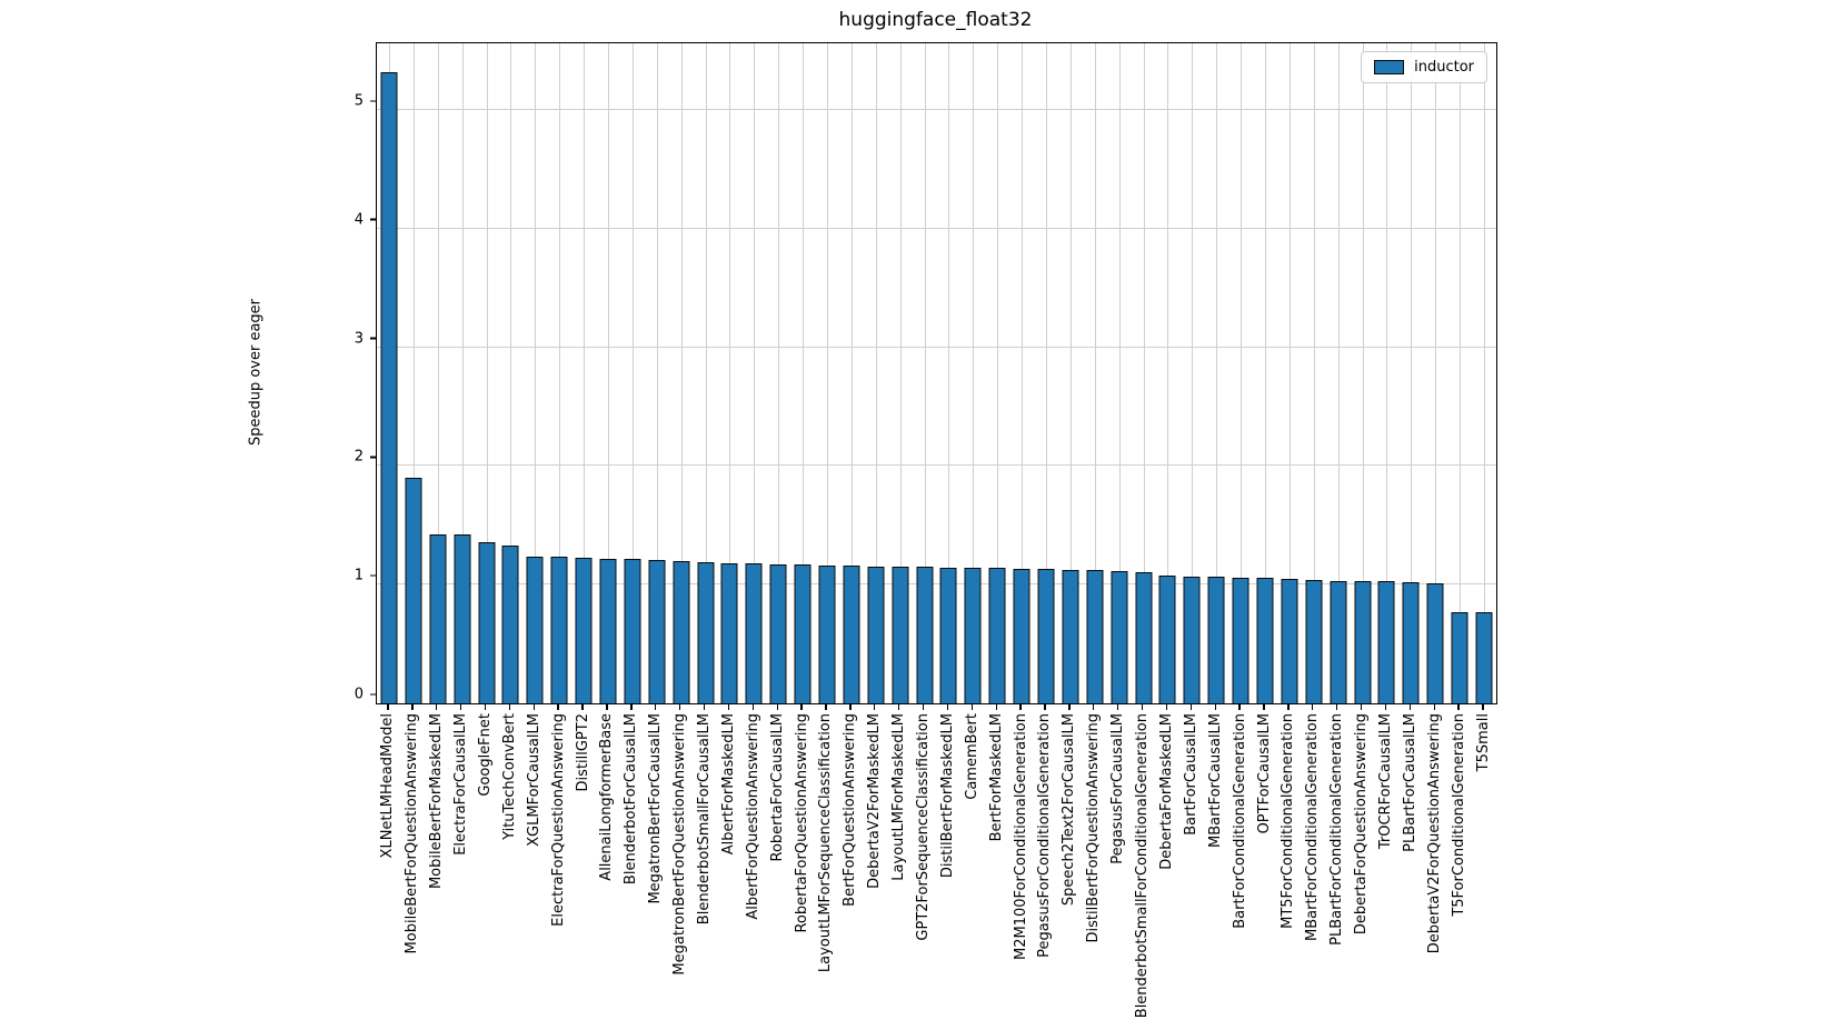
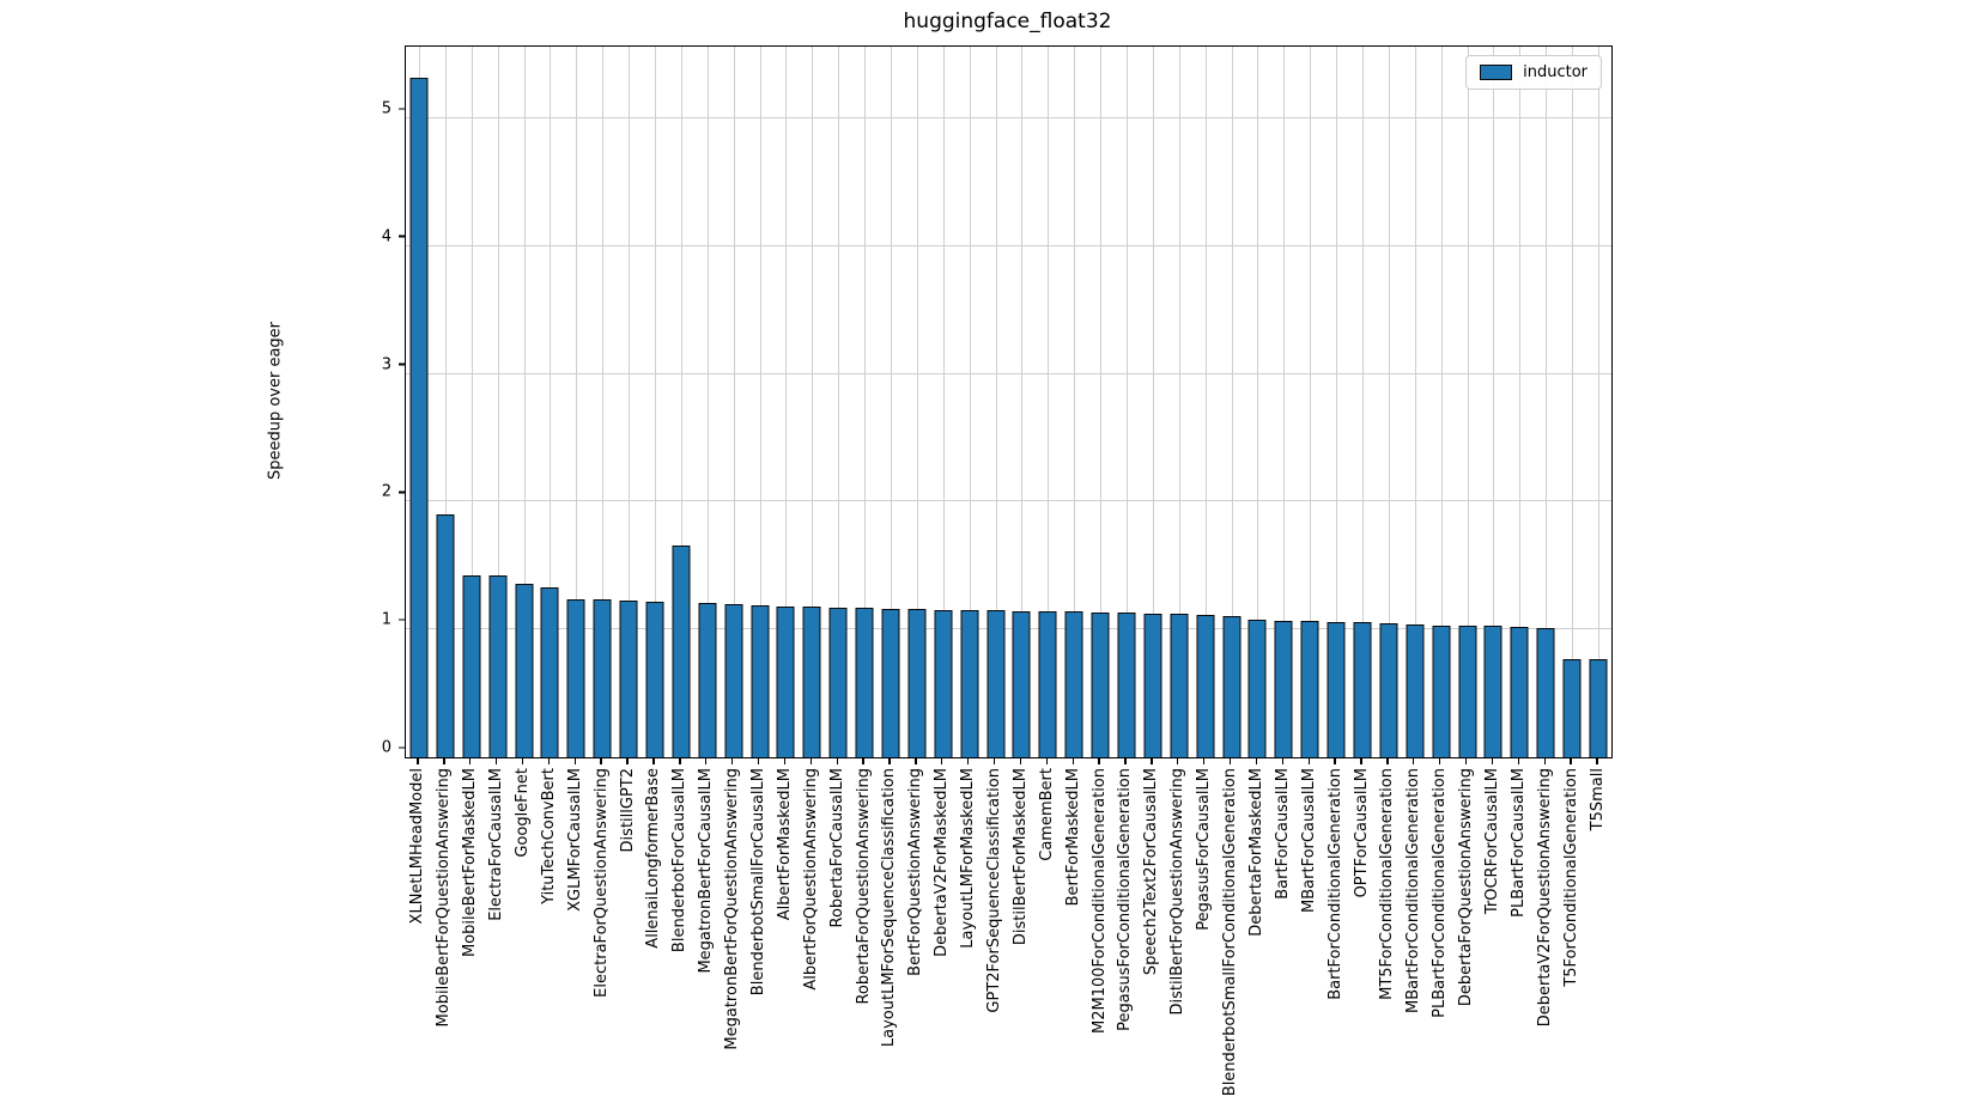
BlenderbotForCausalLM: 1.22 -> 1.66
